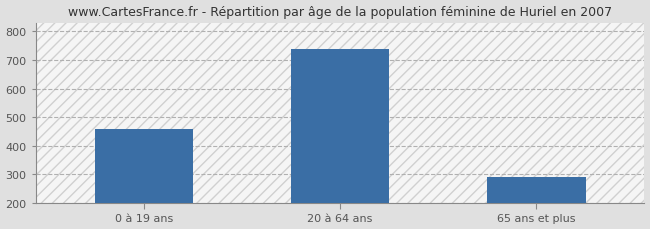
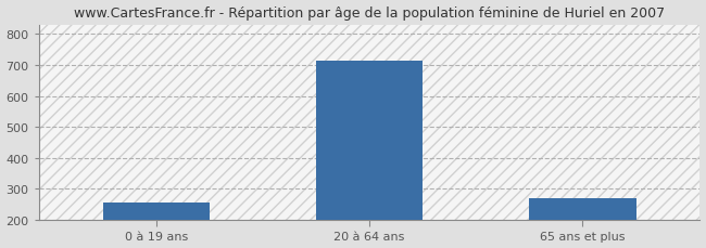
0 à 19 ans: 460 -> 255
20 à 64 ans: 740 -> 715
65 ans et plus: 290 -> 270
